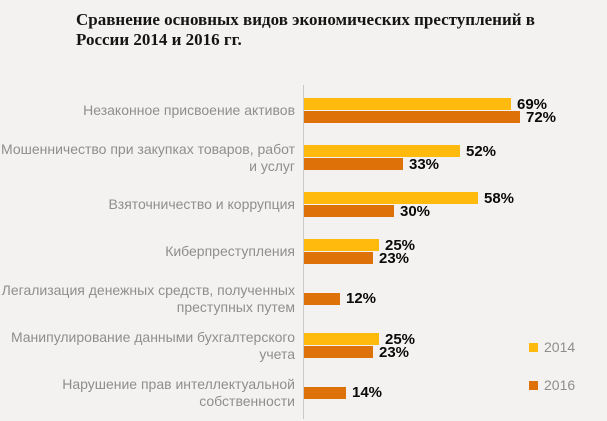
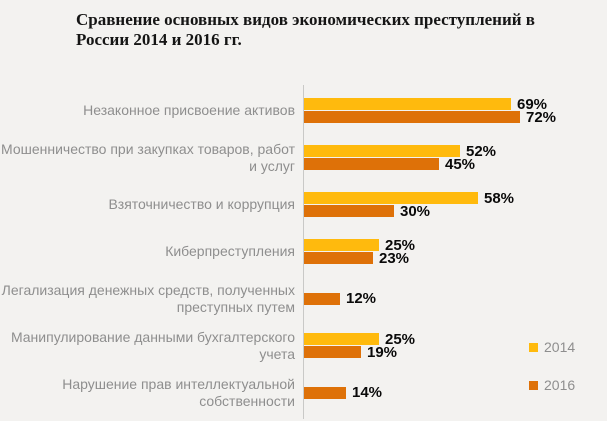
2016/Мошенничество при закупках товаров, работ и услуг: 33% -> 45%
2016/Манипулирование данными бухгалтерского учета: 23% -> 19%
